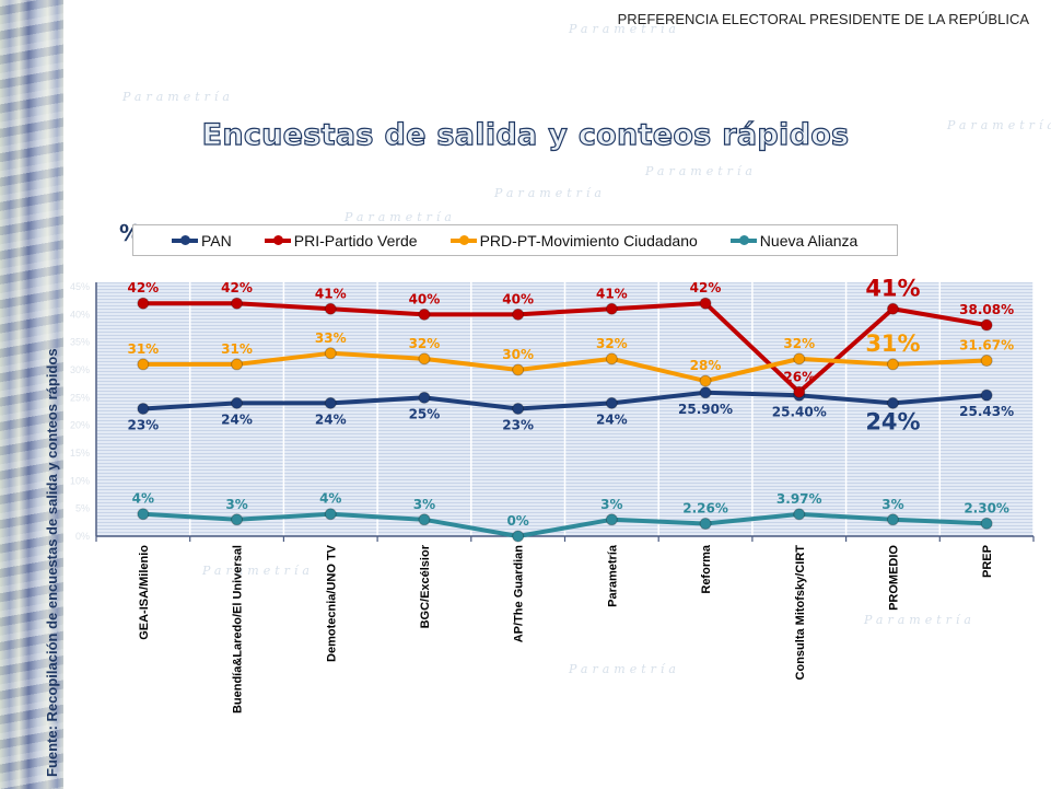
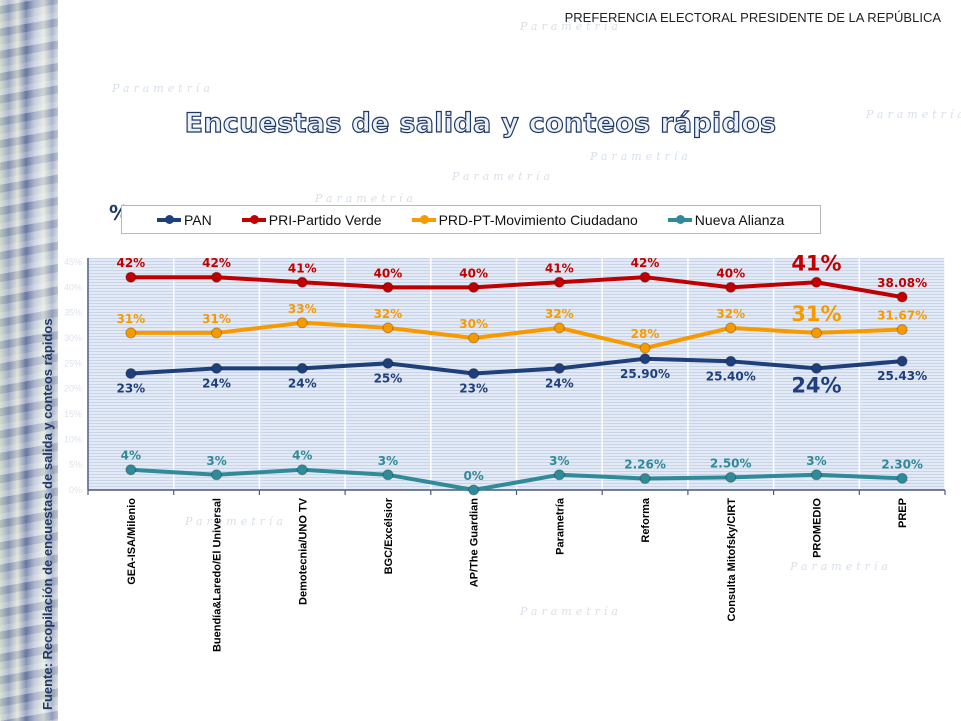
PRI-Partido Verde/Consulta Mitofsky/CIRT: 26% -> 40%
Nueva Alianza/Consulta Mitofsky/CIRT: 3.97% -> 2.50%
